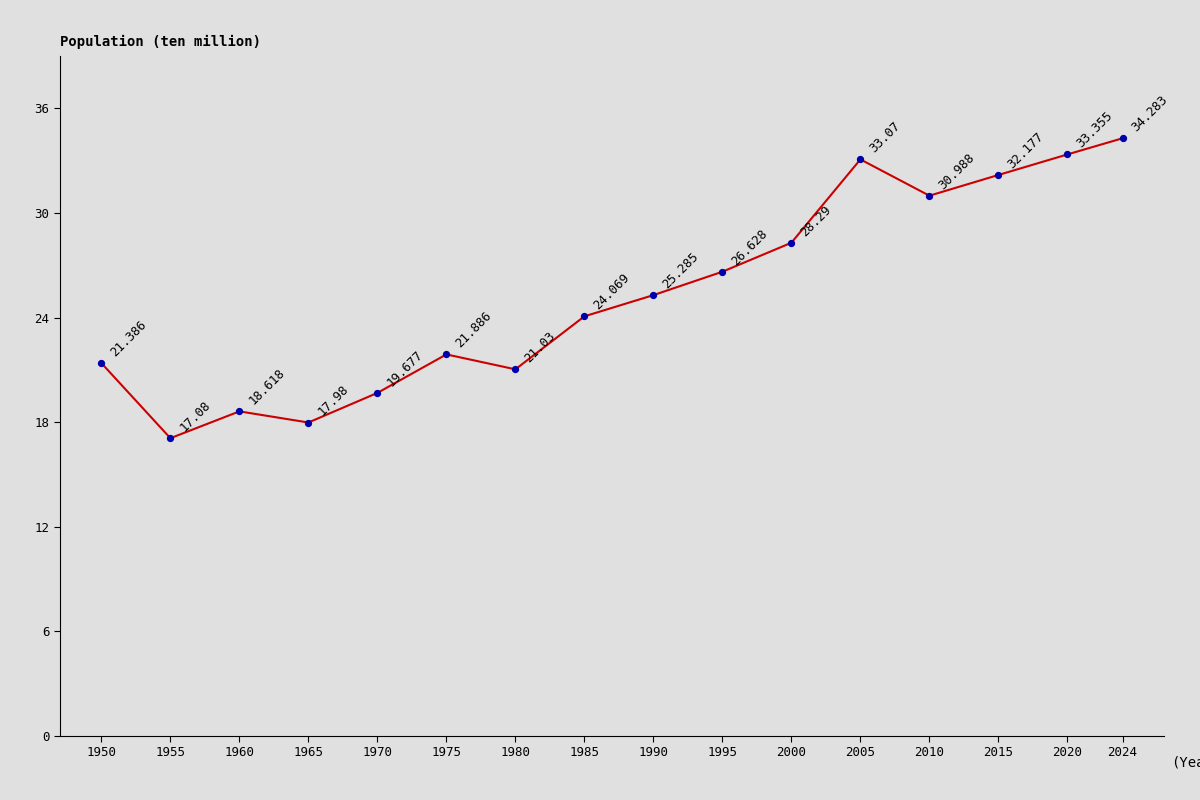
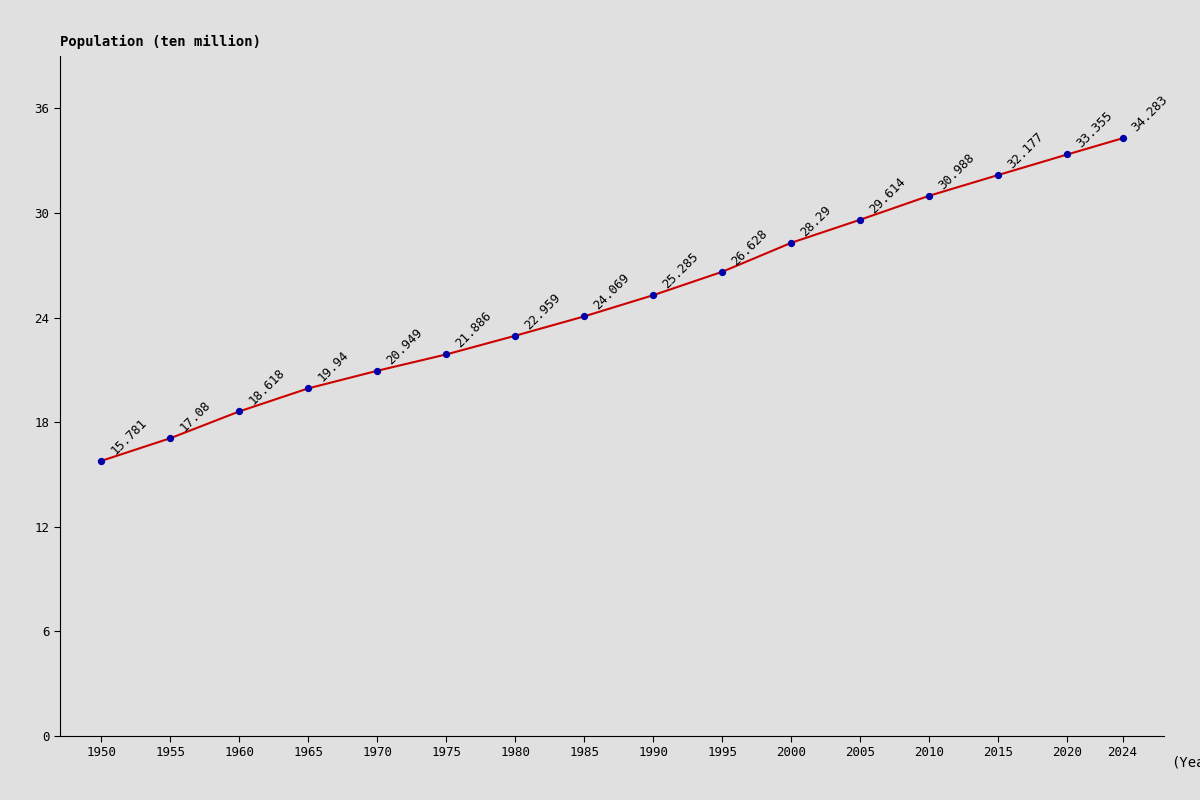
1950: 21.386 -> 15.781
1965: 17.98 -> 19.94
1970: 19.677 -> 20.949
1980: 21.03 -> 22.959
2005: 33.07 -> 29.614
